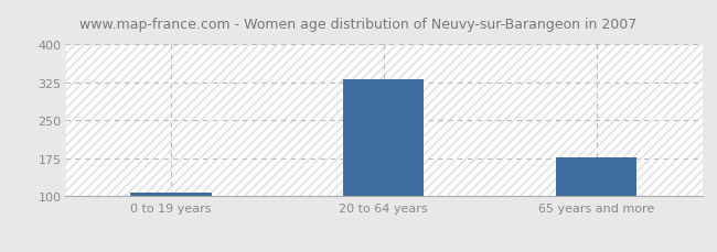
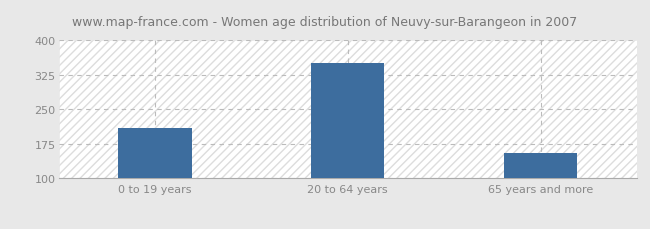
0 to 19 years: 107 -> 210
20 to 64 years: 332 -> 350
65 years and more: 178 -> 155
